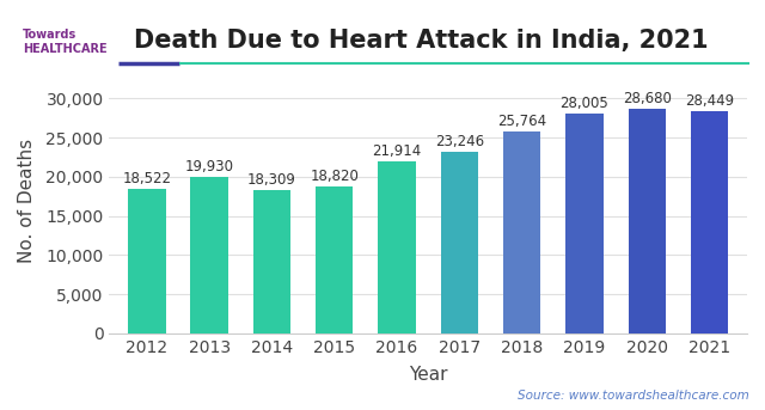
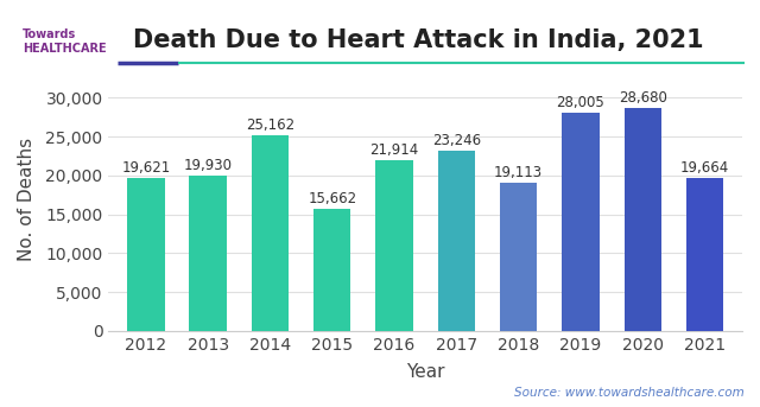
2012: 18,522 -> 19,621
2014: 18,309 -> 25,162
2015: 18,820 -> 15,662
2018: 25,764 -> 19,113
2021: 28,449 -> 19,664
